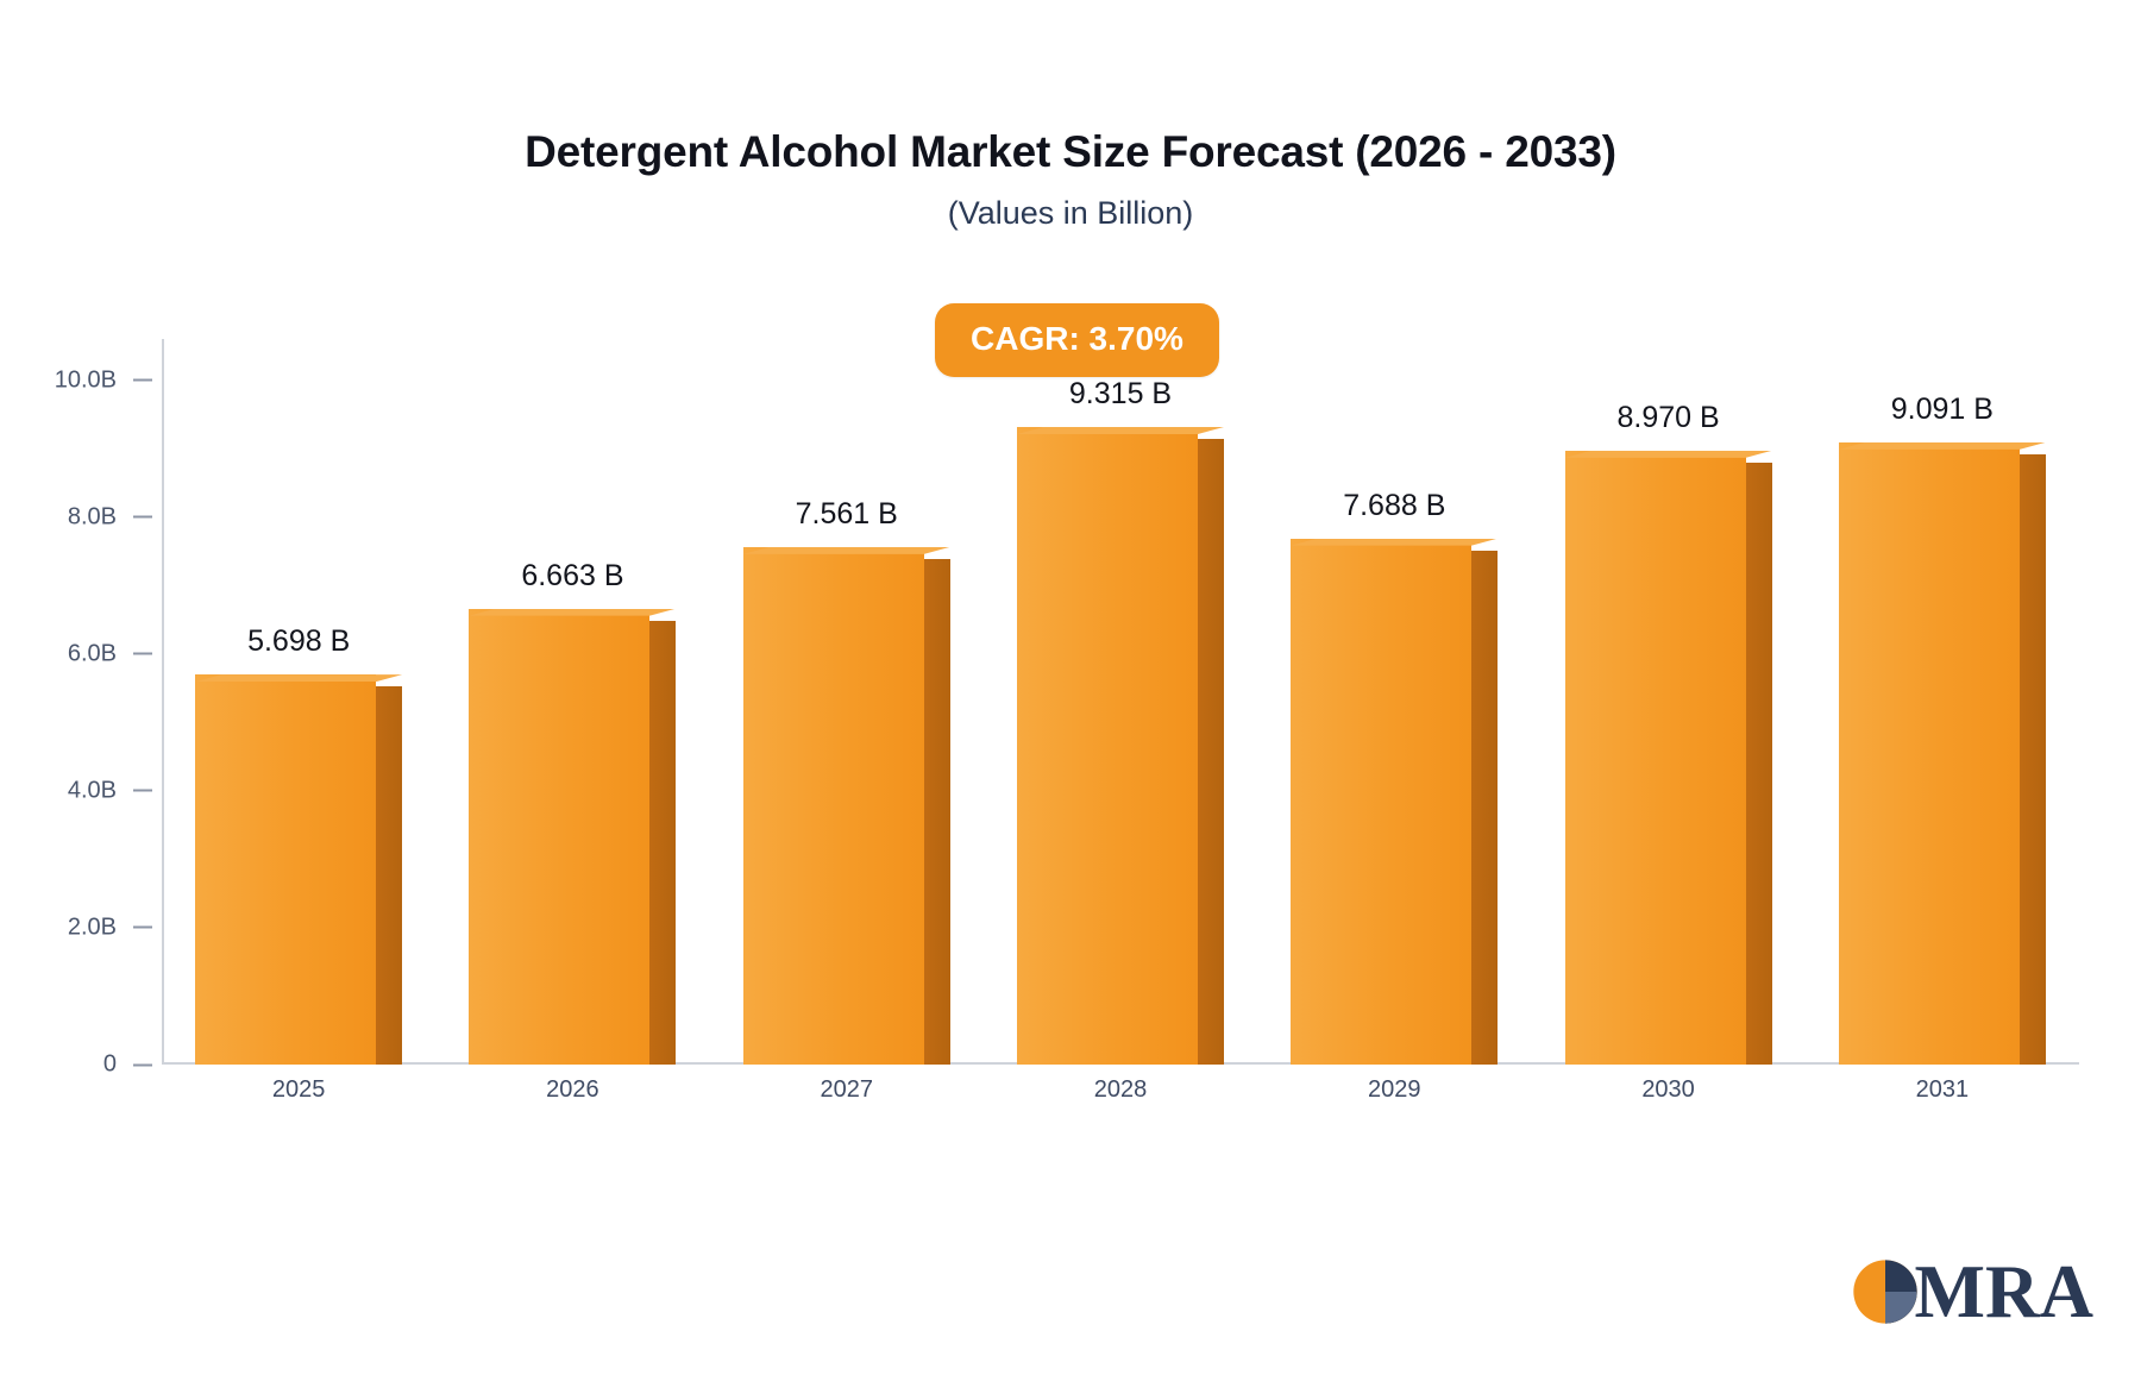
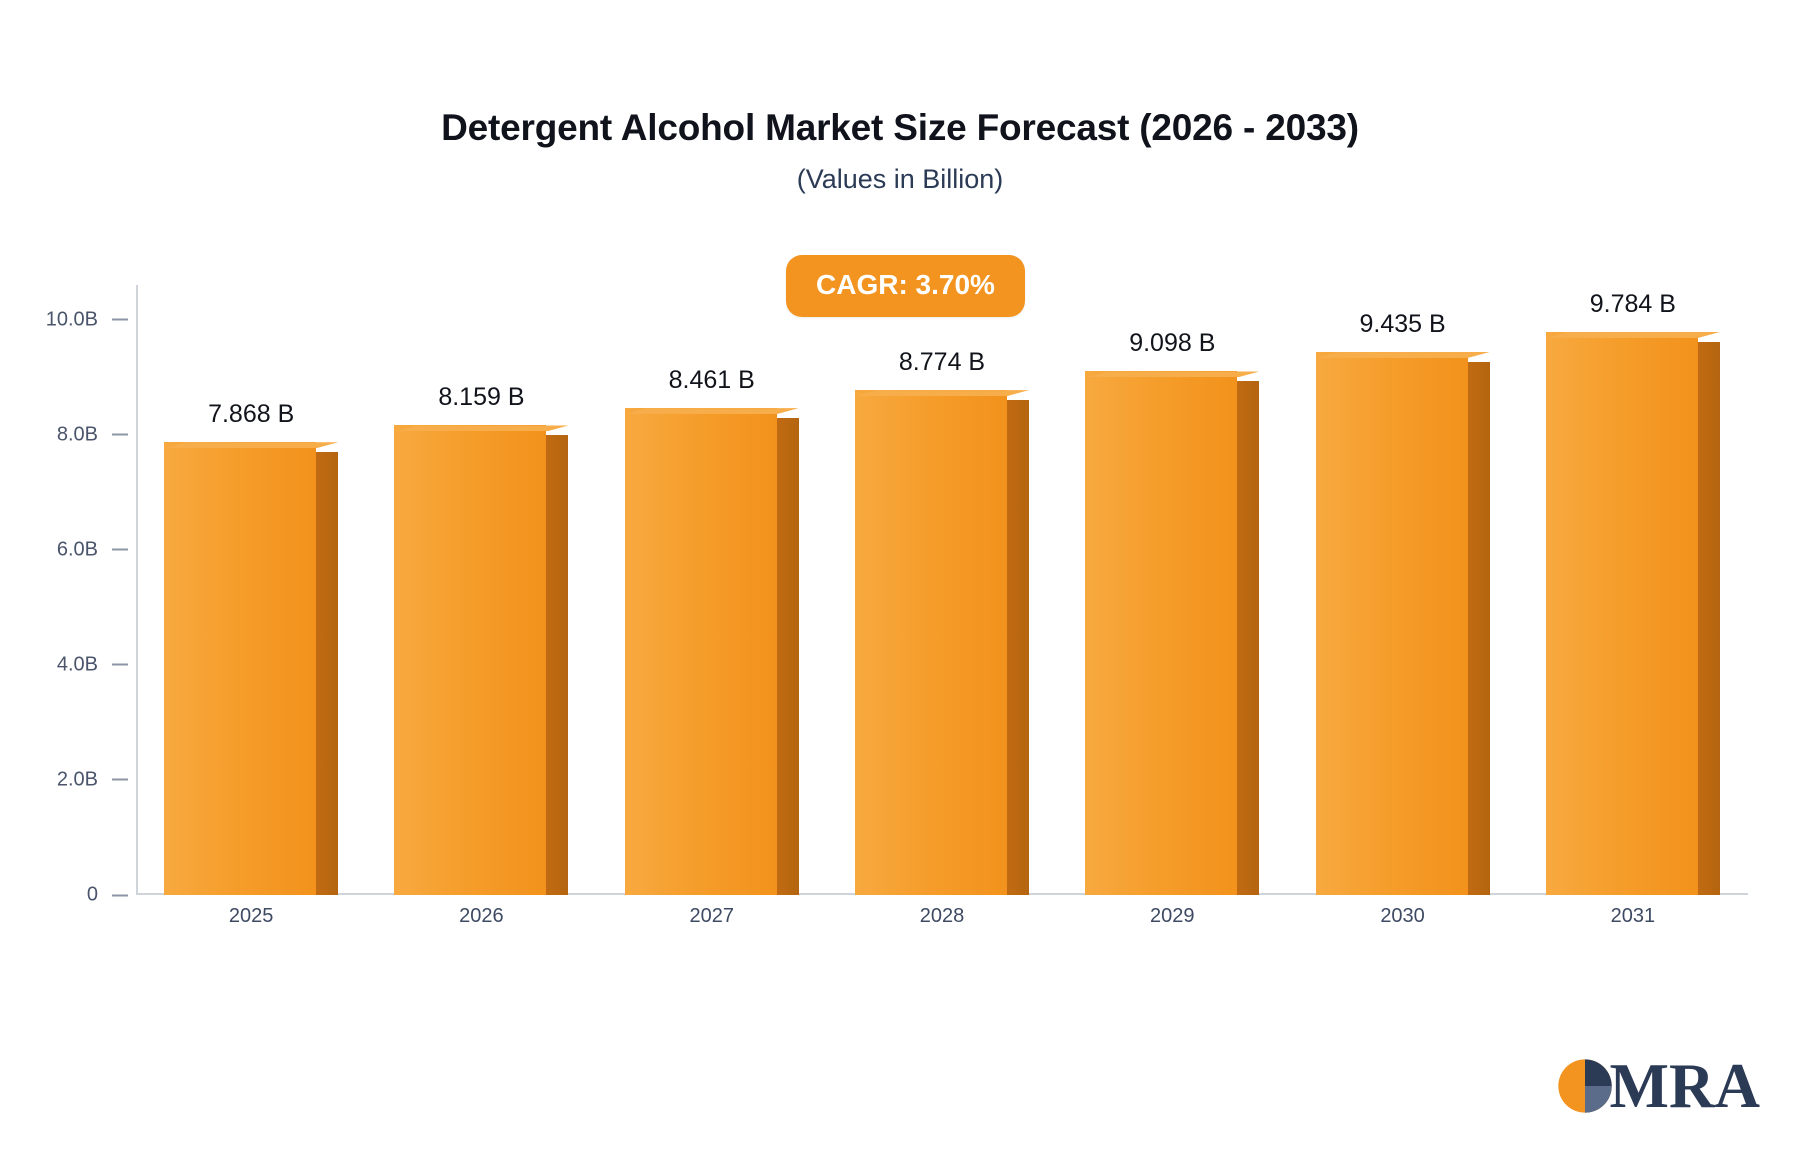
2025: 5.698 -> 7.868
2026: 6.663 -> 8.159
2027: 7.561 -> 8.461
2028: 9.315 -> 8.774
2029: 7.688 -> 9.098
2030: 8.970 -> 9.435
2031: 9.091 -> 9.784
